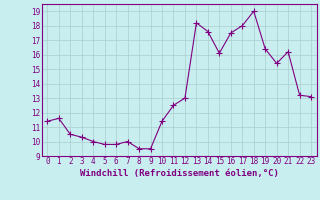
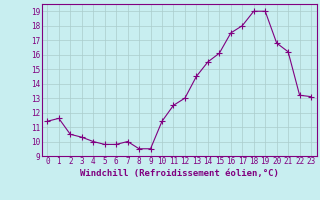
13: 18.2 -> 14.5
14: 17.6 -> 15.5
19: 16.4 -> 19.0
20: 15.4 -> 16.8
